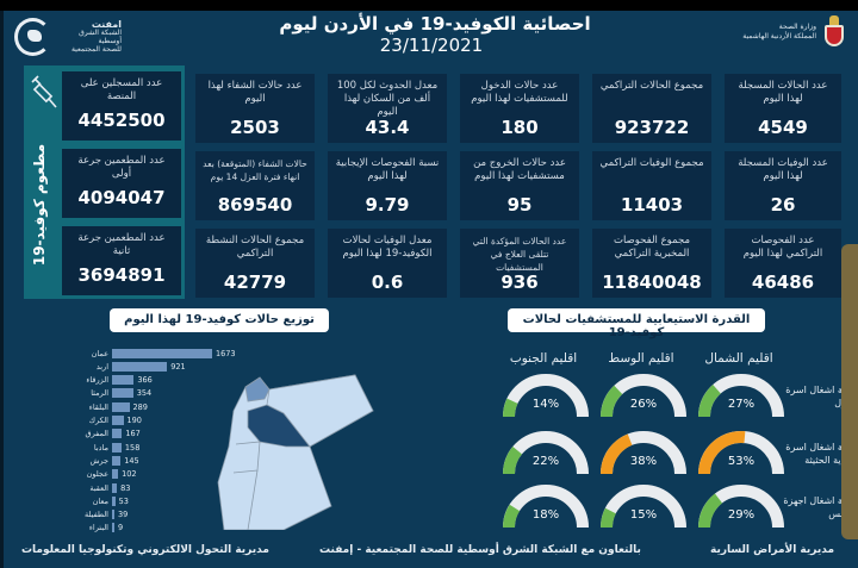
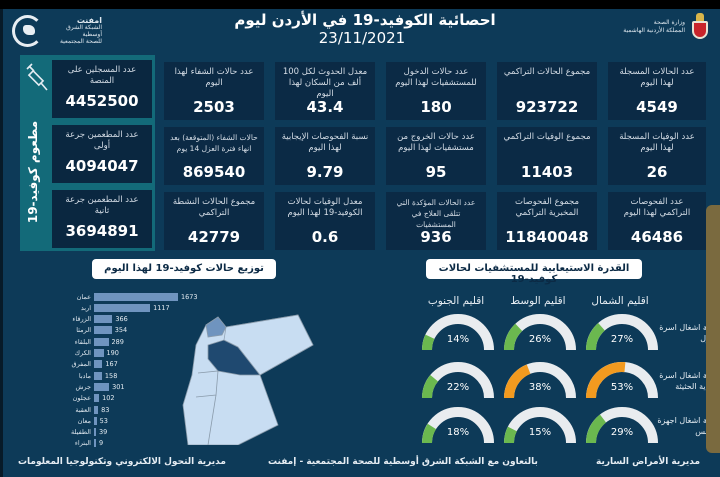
توزيع حالات كوفيد-19 لهذا اليوم/اربد: 921 -> 1117
توزيع حالات كوفيد-19 لهذا اليوم/جرش: 145 -> 301
